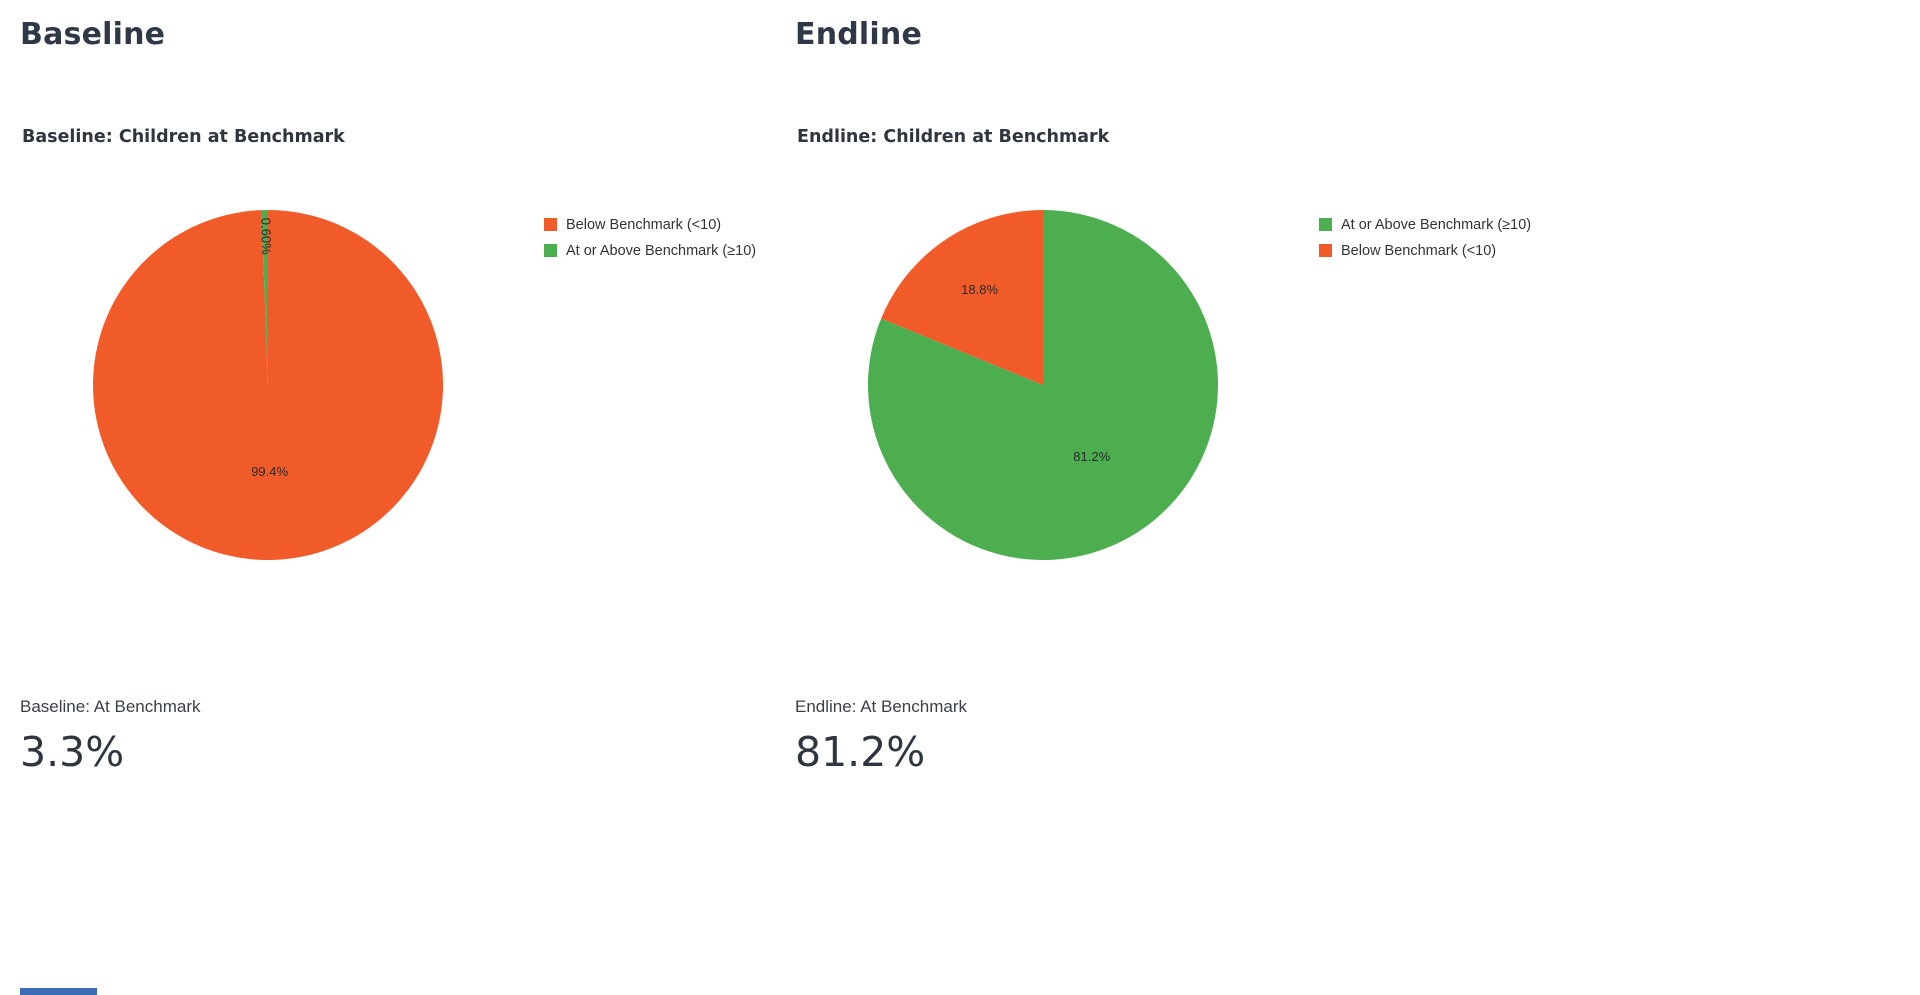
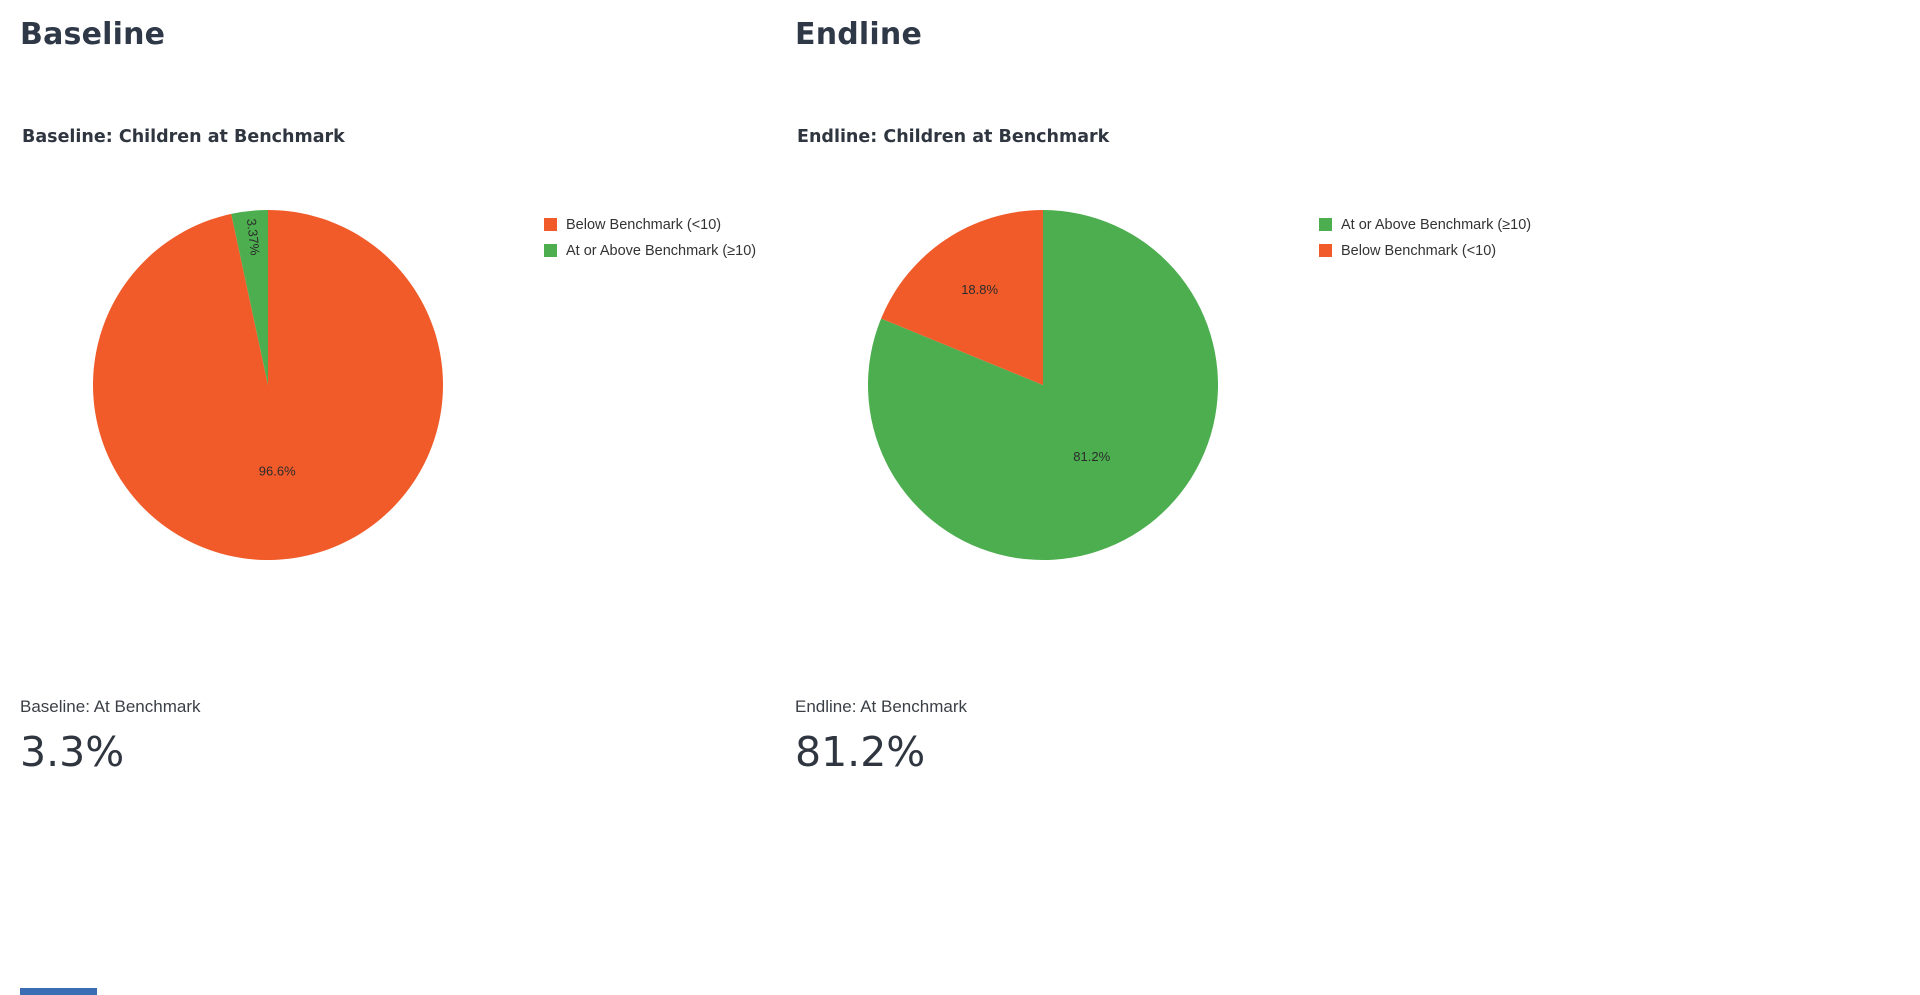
Baseline: Children at Benchmark/Below Benchmark (<10): 99.4% -> 96.6%
Baseline: Children at Benchmark/At or Above Benchmark (≥10): 0.60% -> 3.37%
